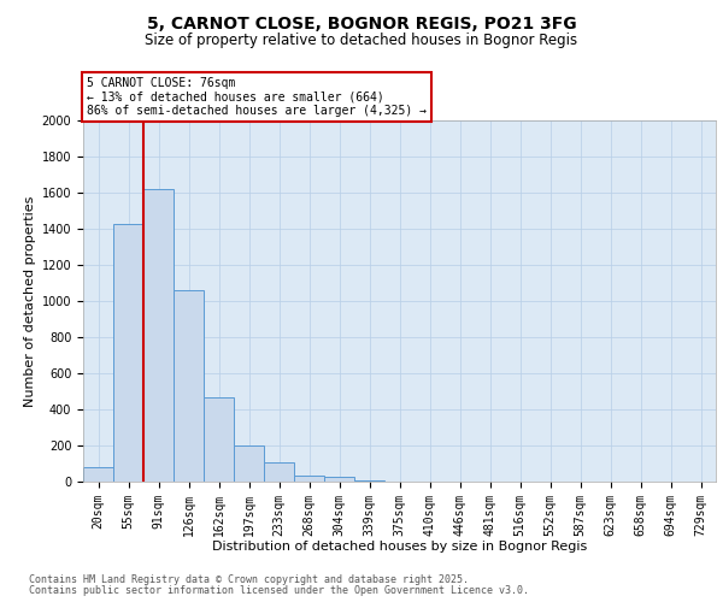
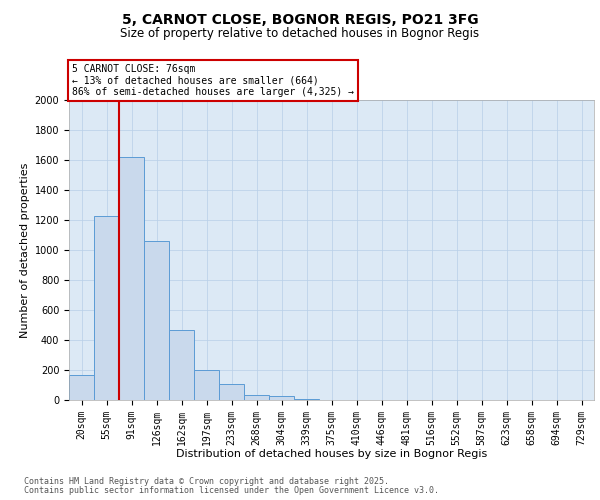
20sqm: 80 -> 170
55sqm: 1430 -> 1230
